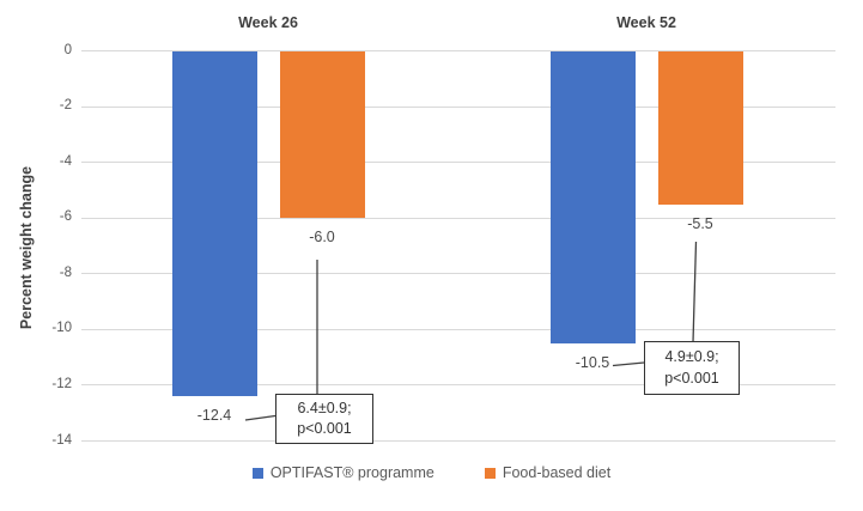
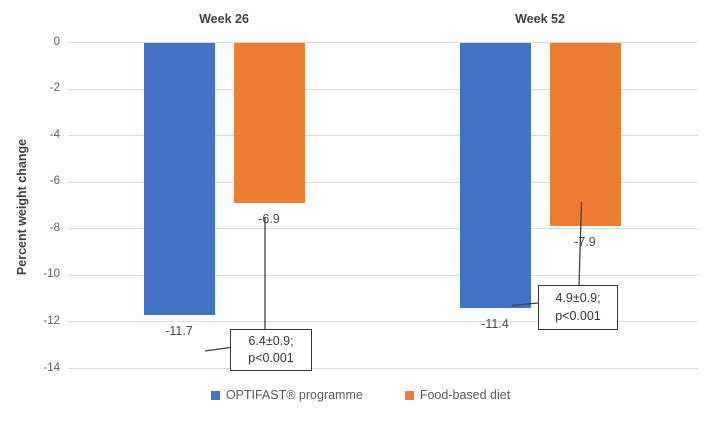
OPTIFAST® programme/Week 26: -12.4 -> -11.7
Food-based diet/Week 26: -6.0 -> -6.9
OPTIFAST® programme/Week 52: -10.5 -> -11.4
Food-based diet/Week 52: -5.5 -> -7.9
